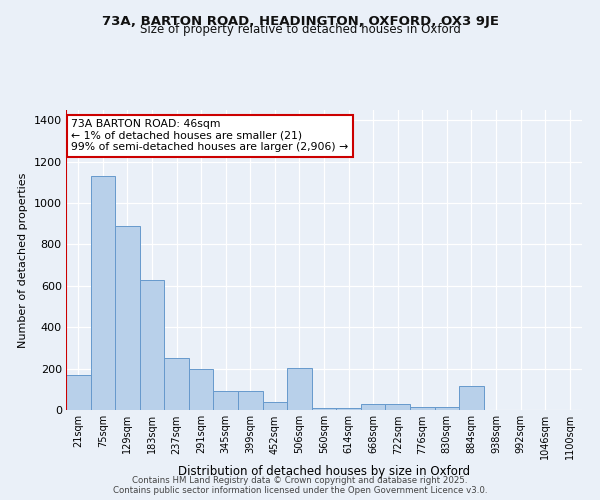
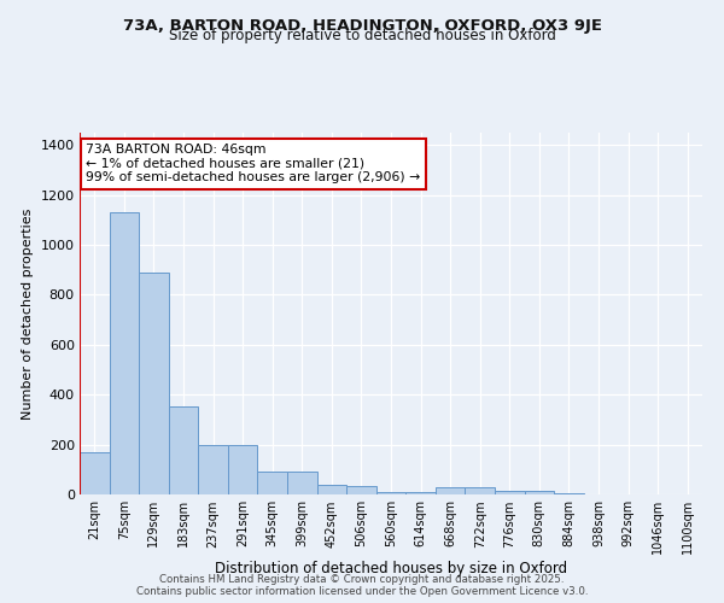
183sqm: 630 -> 355
237sqm: 250 -> 200
506sqm: 205 -> 35
884sqm: 115 -> 5
